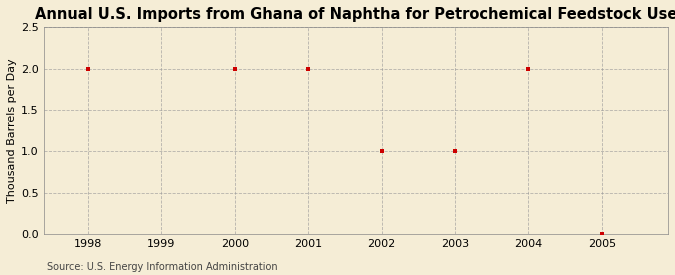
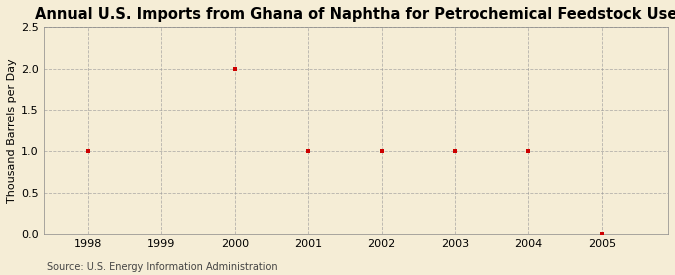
1998: 2 -> 1
2001: 2 -> 1
2004: 2 -> 1
